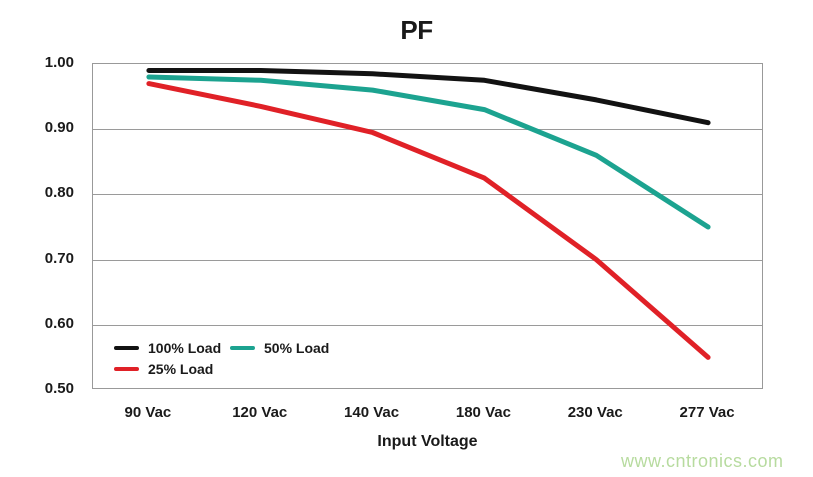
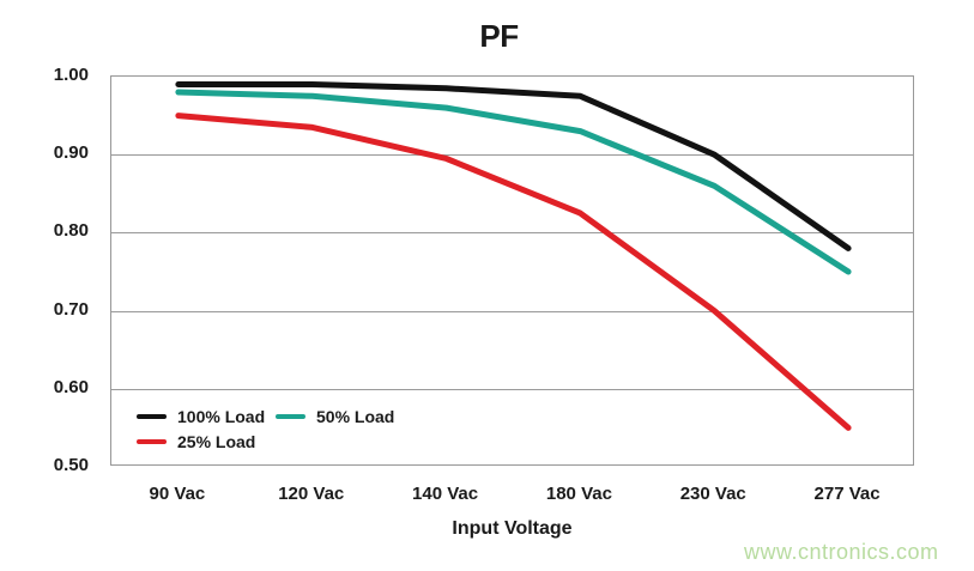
25% Load/90 Vac: 0.97 -> 0.95
100% Load/230 Vac: 0.94 -> 0.90
100% Load/277 Vac: 0.91 -> 0.78
